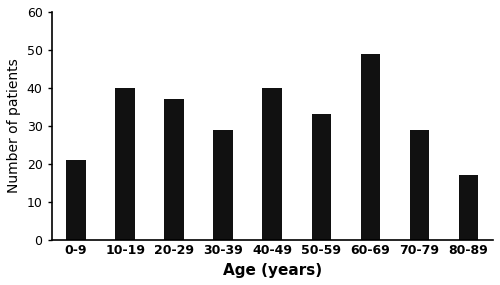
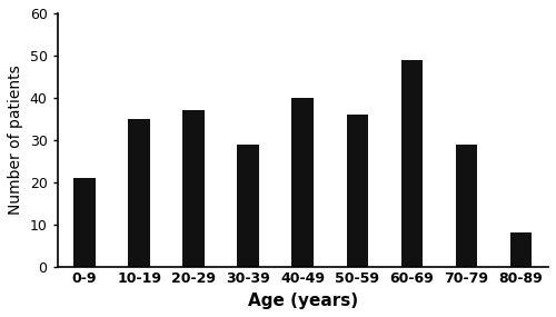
10-19: 40 -> 35
50-59: 33 -> 36
80-89: 17 -> 8
